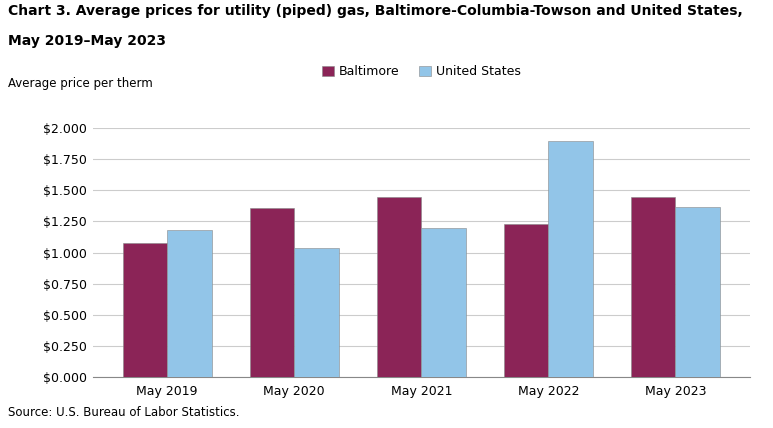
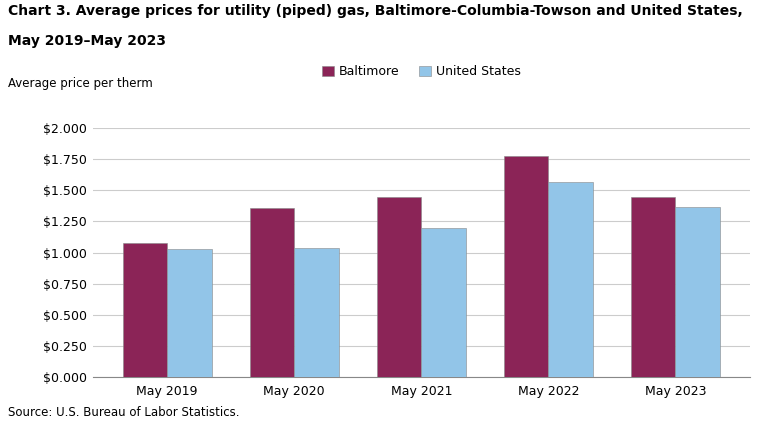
United States/May 2019: $1.18 -> $1.03
Baltimore/May 2022: $1.23 -> $1.78
United States/May 2022: $1.90 -> $1.57
